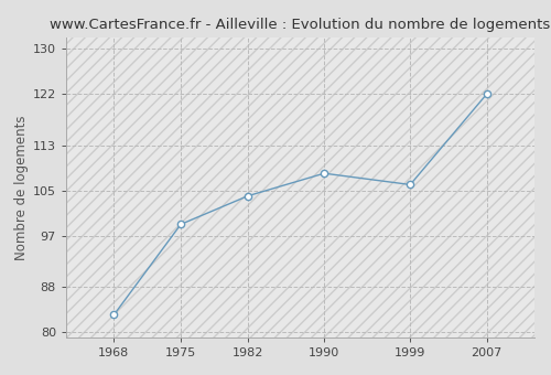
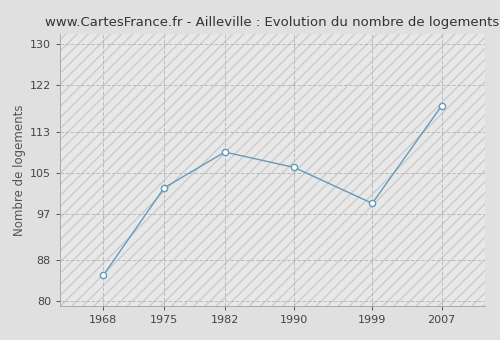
1968: 83 -> 85
1975: 99 -> 102
1982: 104 -> 109
1990: 108 -> 106
1999: 106 -> 99
2007: 122 -> 118
